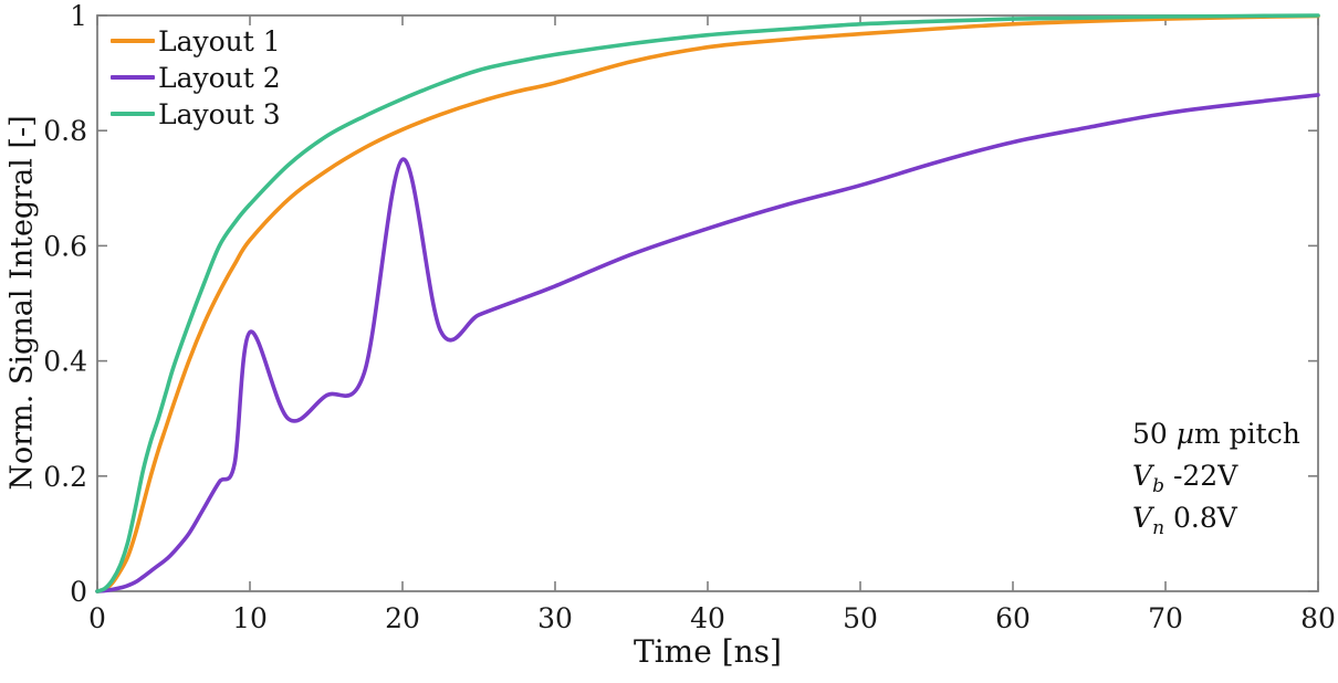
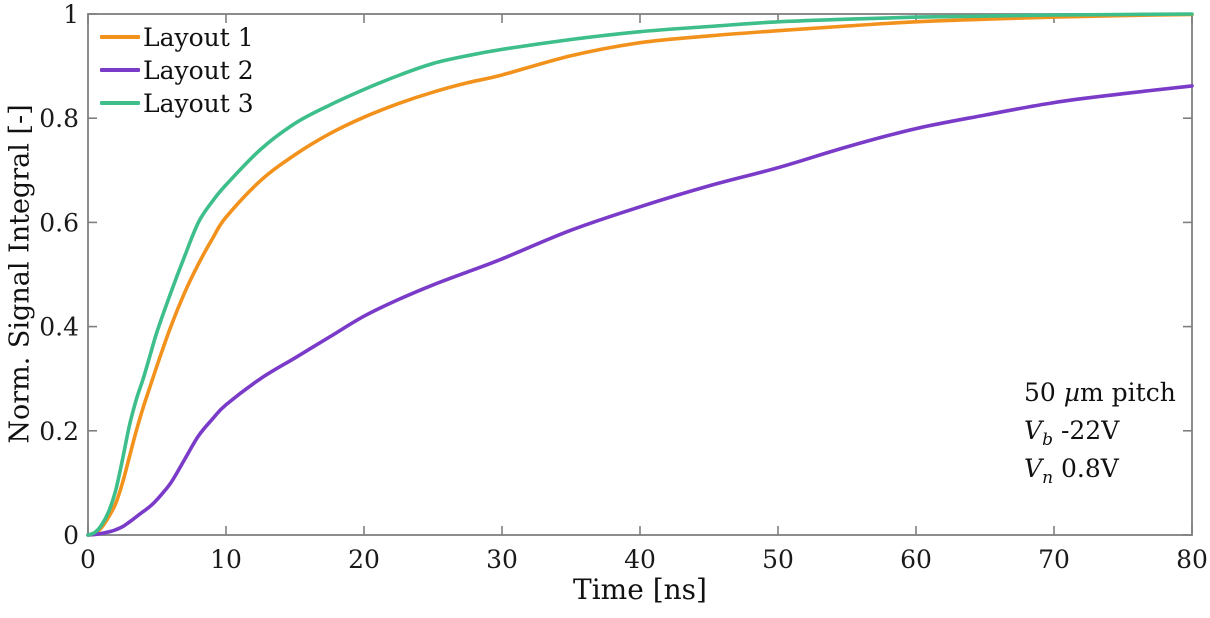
Layout 2/10: 0.45 -> 0.25
Layout 2/20: 0.75 -> 0.42
